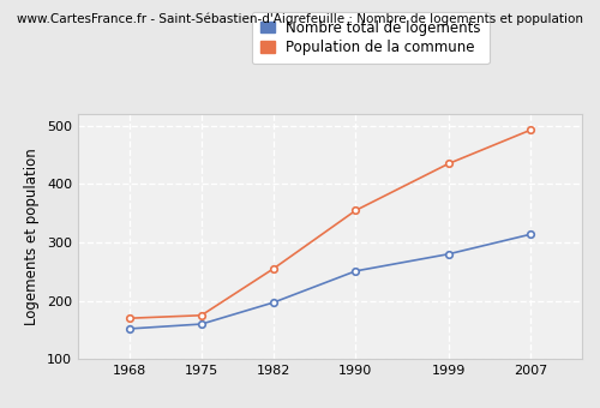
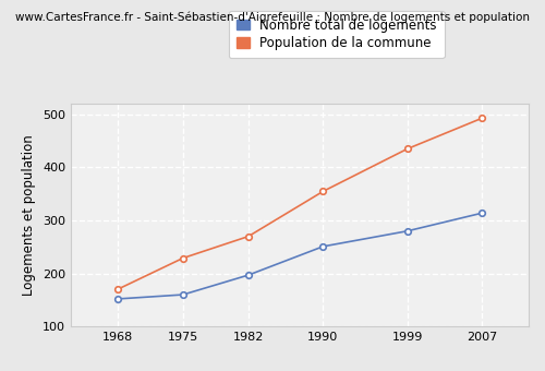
Population de la commune/1975: 175 -> 229
Population de la commune/1982: 255 -> 270
